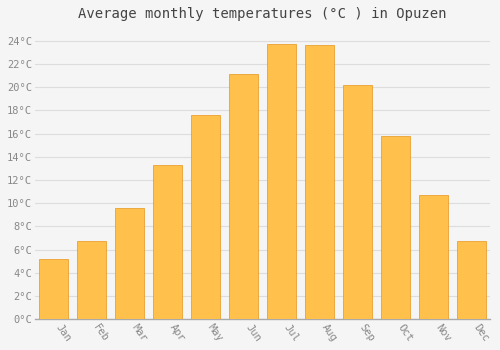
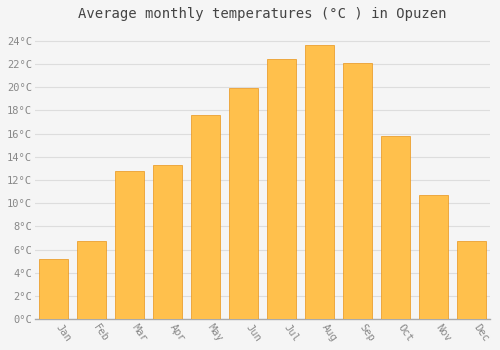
Mar: 9.6°C -> 12.8°C
Jun: 21.1°C -> 19.9°C
Jul: 23.7°C -> 22.4°C
Sep: 20.2°C -> 22.1°C
